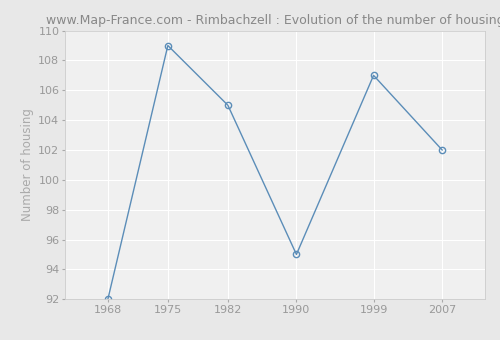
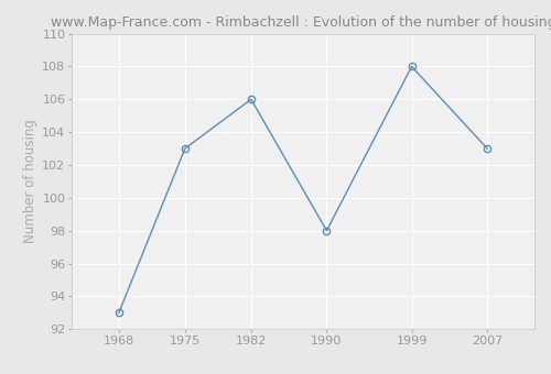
1968: 92 -> 93
1975: 109 -> 103
1982: 105 -> 106
1990: 95 -> 98
1999: 107 -> 108
2007: 102 -> 103
